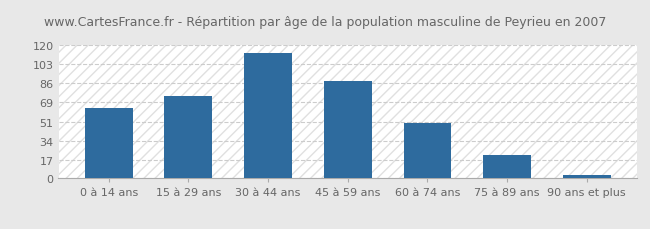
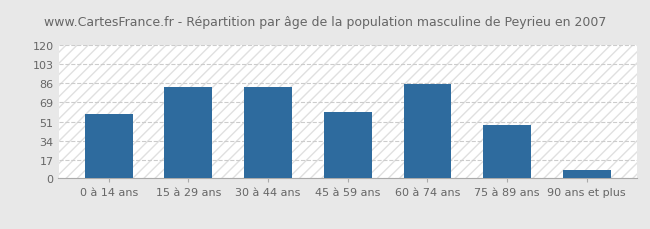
0 à 14 ans: 63 -> 58
15 à 29 ans: 74 -> 82
30 à 44 ans: 113 -> 82
45 à 59 ans: 88 -> 60
60 à 74 ans: 50 -> 85
75 à 89 ans: 21 -> 48
90 ans et plus: 3 -> 8
